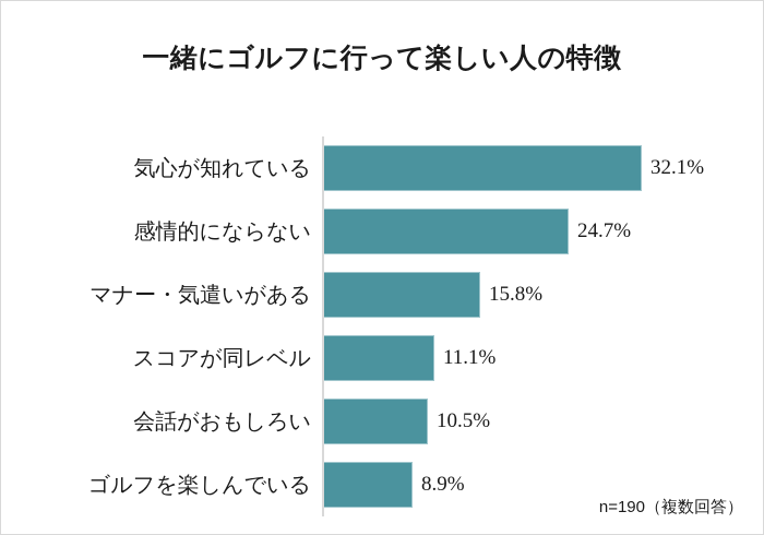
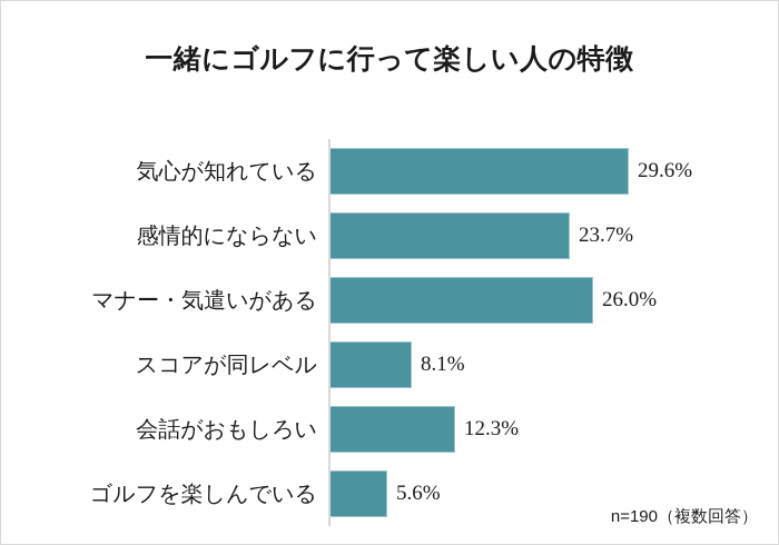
気心が知れている: 32.1% -> 29.6%
感情的にならない: 24.7% -> 23.7%
マナー・気遣いがある: 15.8% -> 26.0%
スコアが同レベル: 11.1% -> 8.1%
会話がおもしろい: 10.5% -> 12.3%
ゴルフを楽しんでいる: 8.9% -> 5.6%
